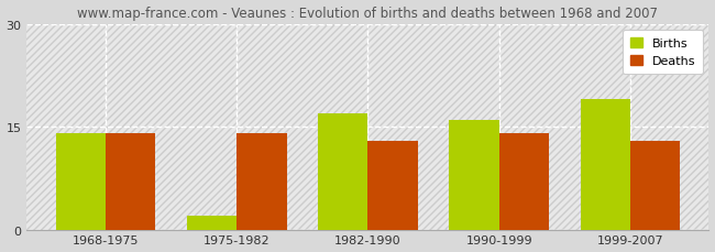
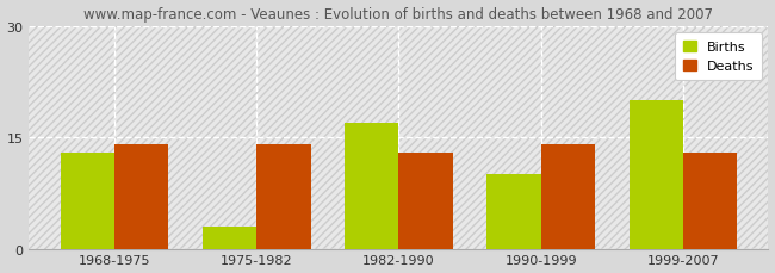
Births/1968-1975: 14 -> 13
Births/1975-1982: 2 -> 3
Births/1990-1999: 16 -> 10
Births/1999-2007: 19 -> 20
